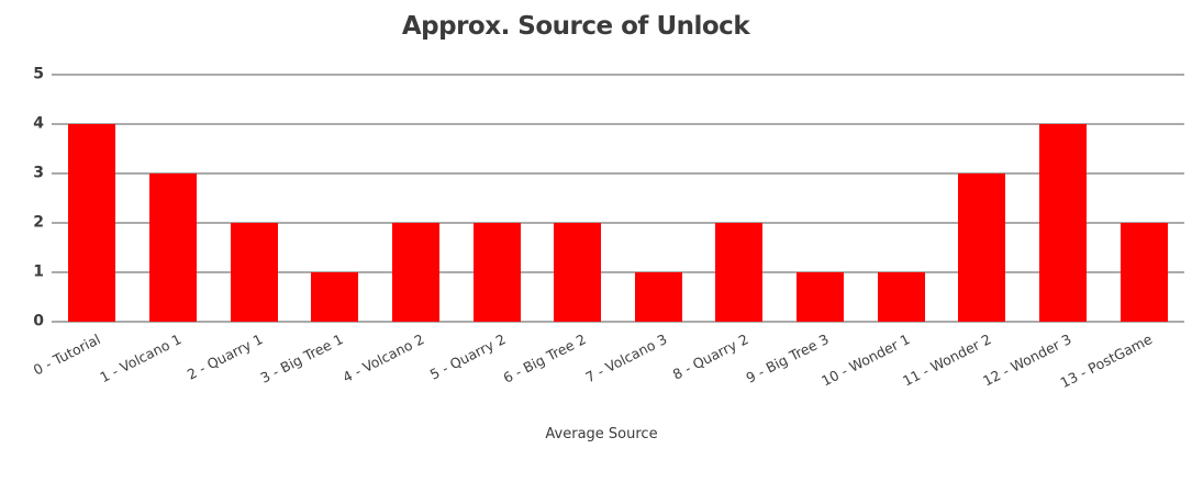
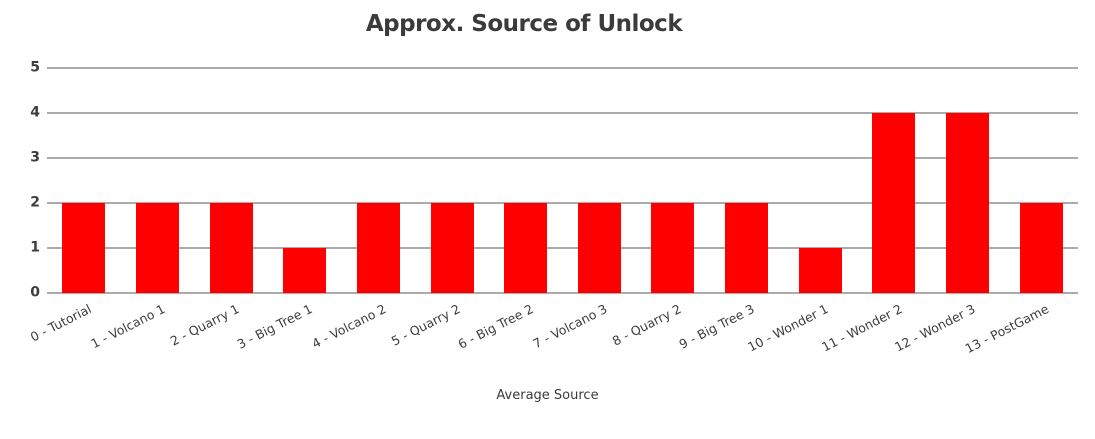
0 - Tutorial: 4 -> 2
1 - Volcano 1: 3 -> 2
7 - Volcano 3: 1 -> 2
9 - Big Tree 3: 1 -> 2
11 - Wonder 2: 3 -> 4
